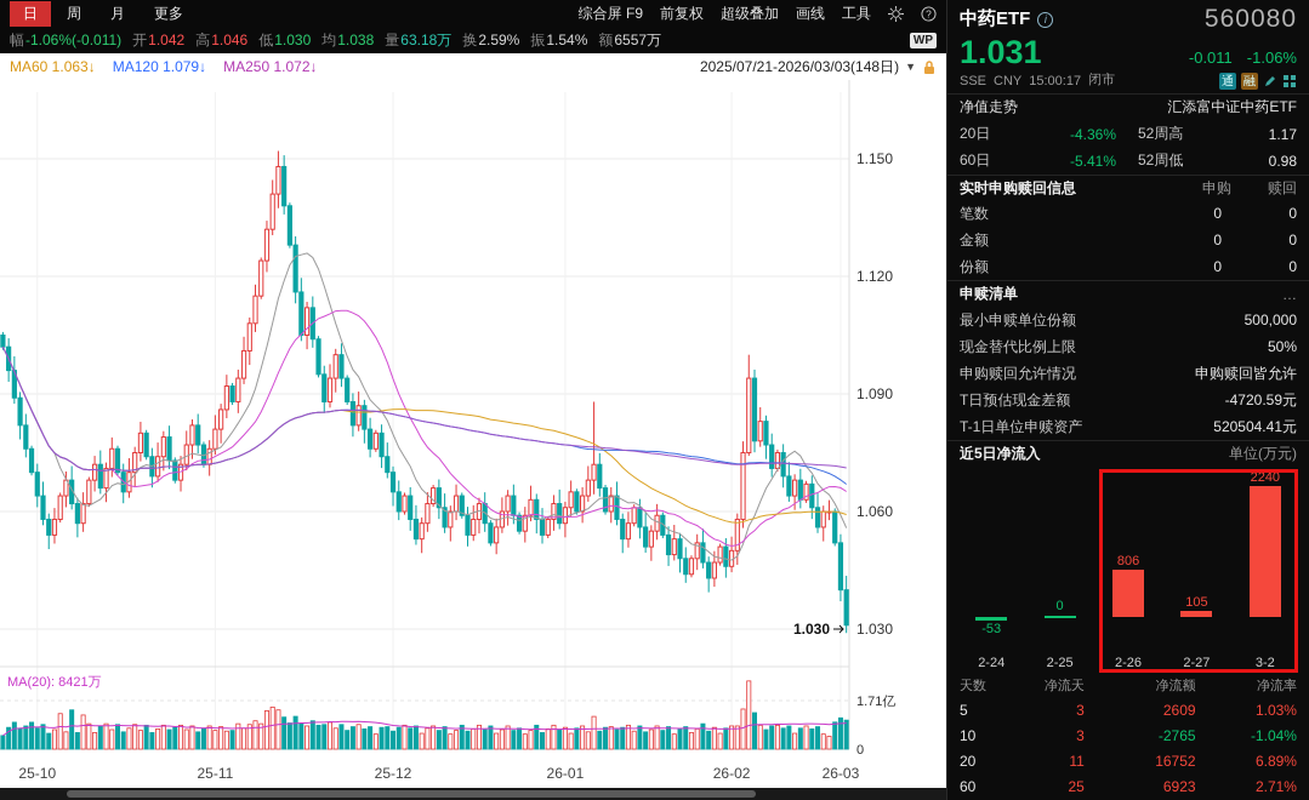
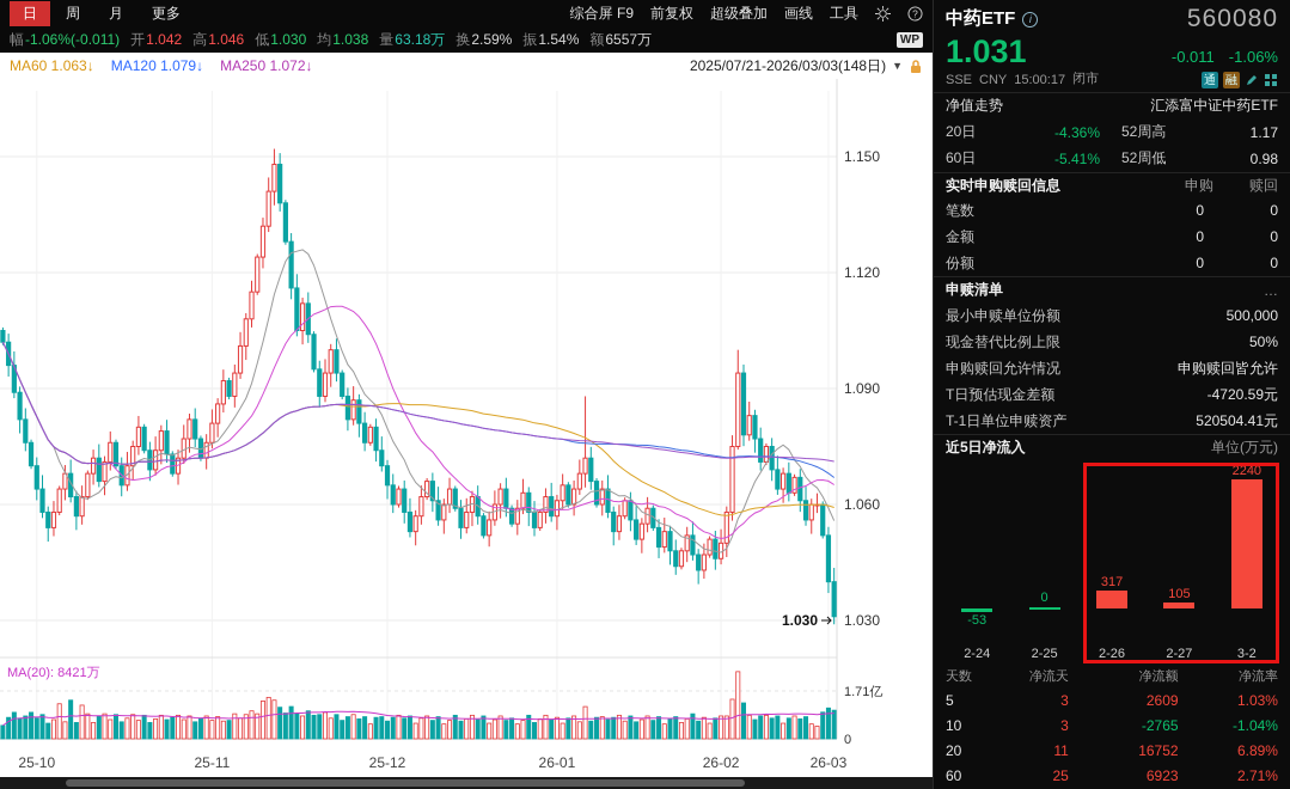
近5日净流入/2-26: 806 -> 317
